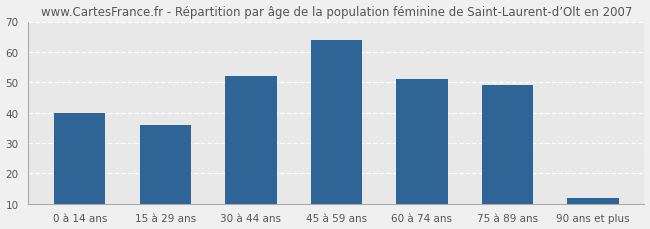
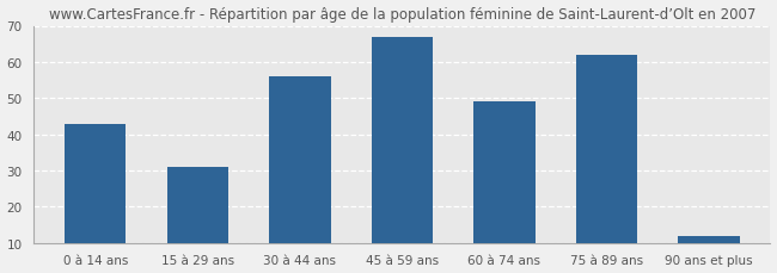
0 à 14 ans: 40 -> 43
15 à 29 ans: 36 -> 31
30 à 44 ans: 52 -> 56
45 à 59 ans: 64 -> 67
60 à 74 ans: 51 -> 49
75 à 89 ans: 49 -> 62
